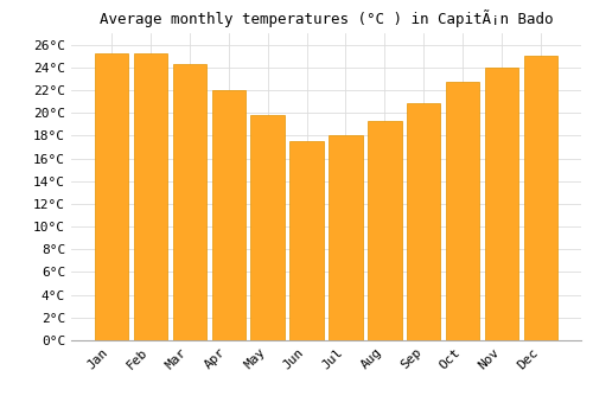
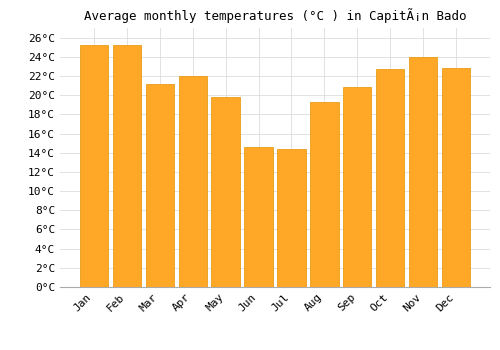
Mar: 24.3°C -> 21.2°C
Jun: 17.5°C -> 14.6°C
Jul: 18.0°C -> 14.4°C
Dec: 25.0°C -> 22.8°C
